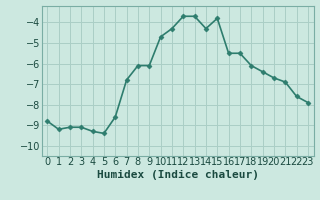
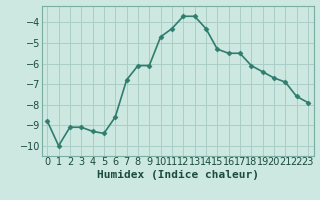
1: -9.2 -> -10.0
15: -3.8 -> -5.3
